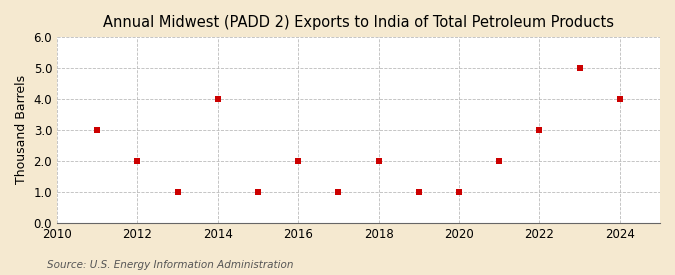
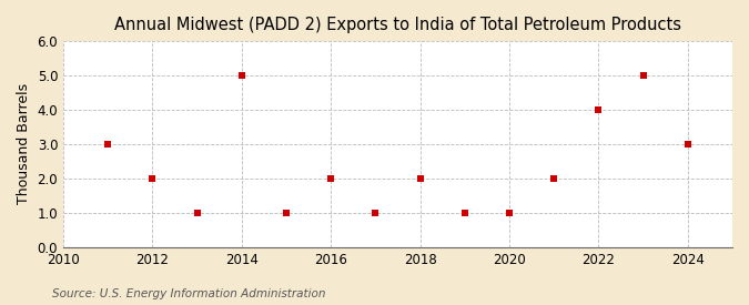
2014: 4 -> 5
2022: 3 -> 4
2024: 4 -> 3
